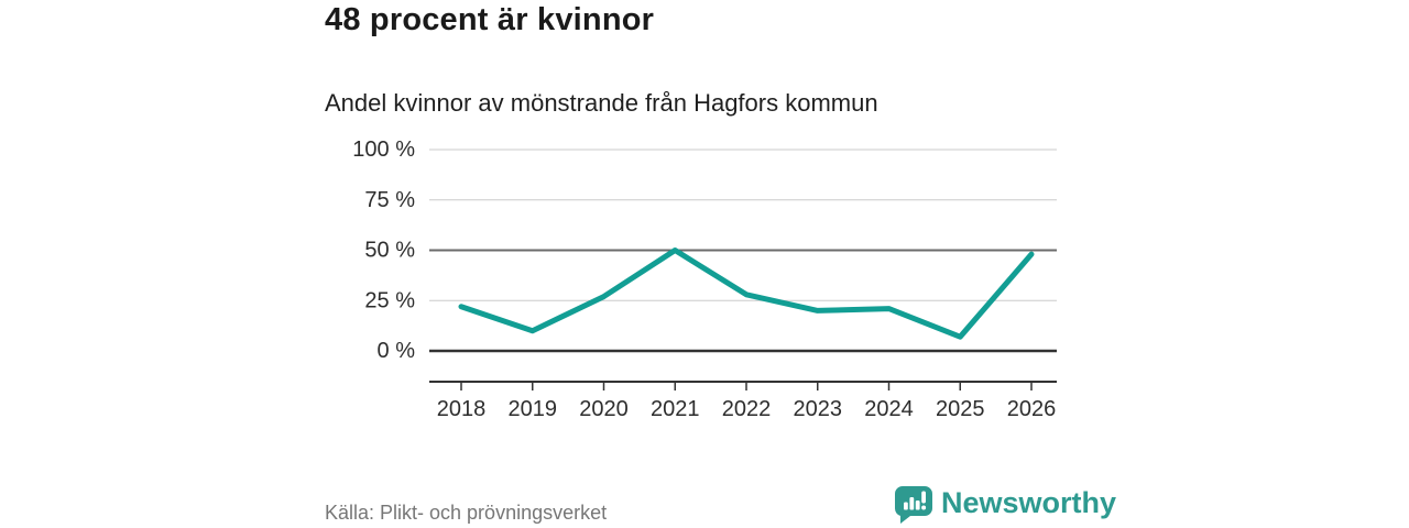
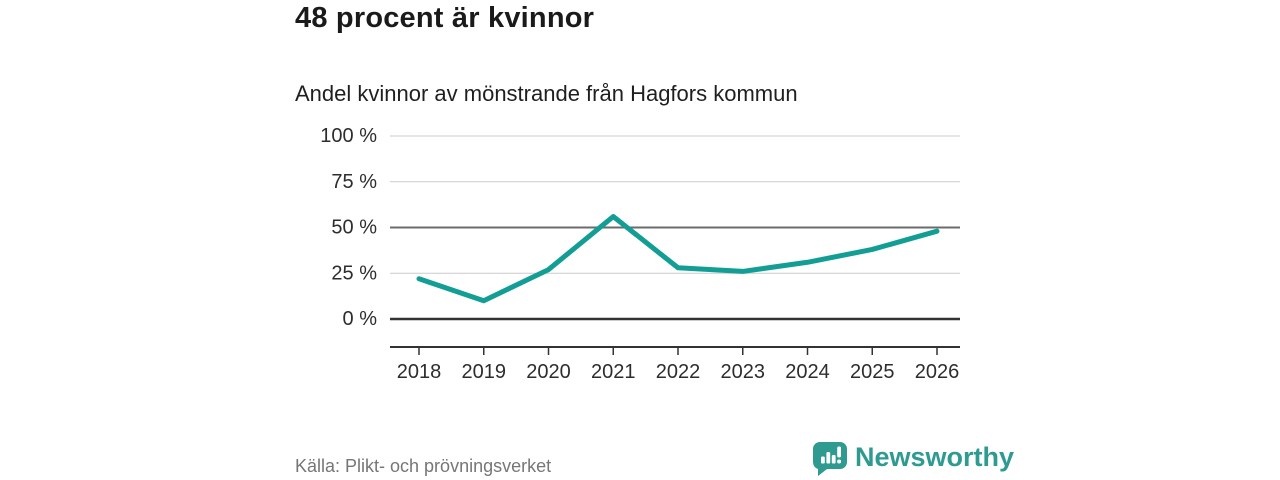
2021: 50% -> 56%
2023: 20% -> 26%
2024: 21% -> 31%
2025: 7% -> 38%
